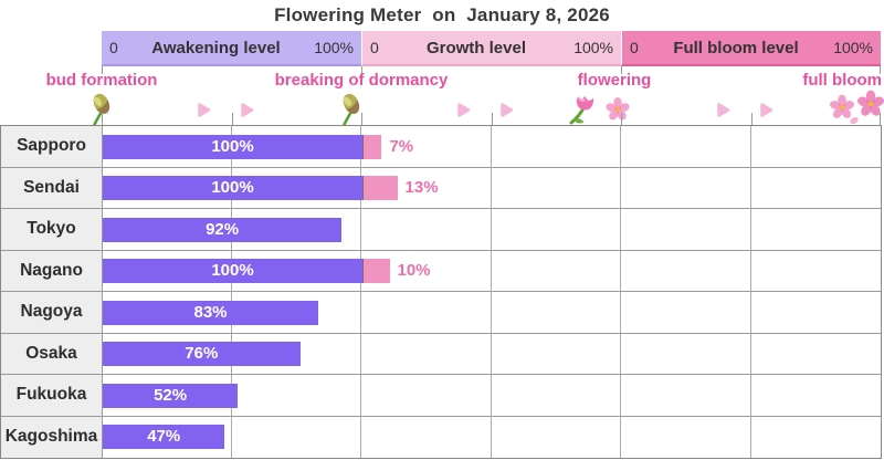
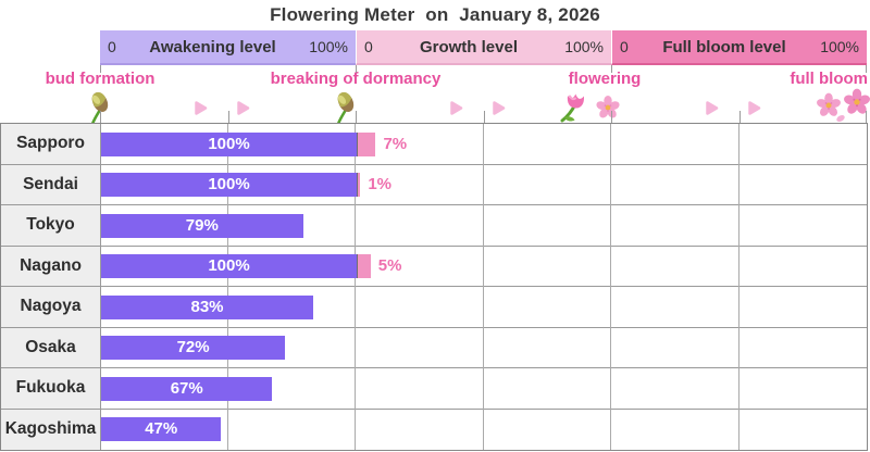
Growth level/Sendai: 13% -> 1%
Awakening level/Tokyo: 92% -> 79%
Growth level/Nagano: 10% -> 5%
Awakening level/Osaka: 76% -> 72%
Awakening level/Fukuoka: 52% -> 67%
